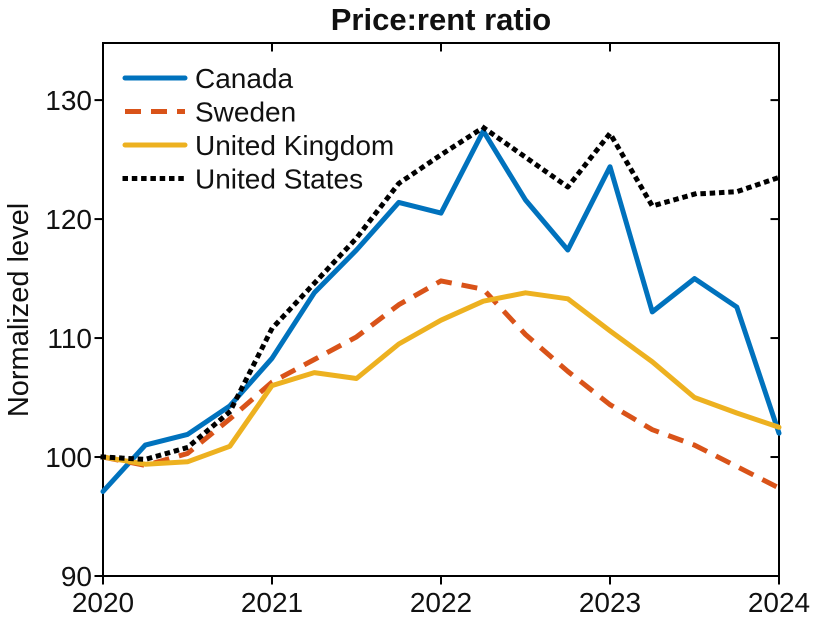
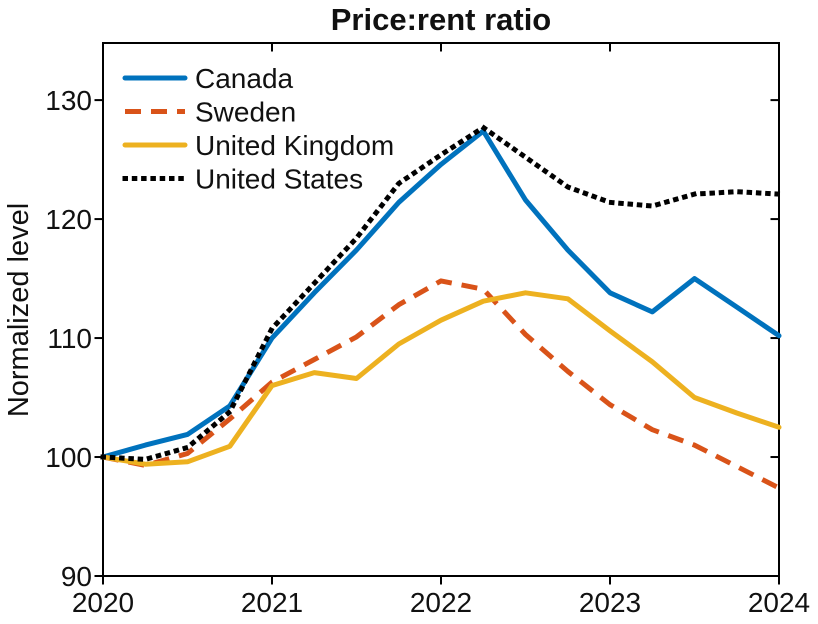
Canada/2020: 97.1 -> 100.0
Canada/2021: 108.3 -> 110.0
Canada/2022: 120.5 -> 124.6
Canada/2023: 124.4 -> 113.8
United States/2023: 127.2 -> 121.4
Canada/2024: 102.0 -> 110.2
United States/2024: 123.5 -> 122.1
